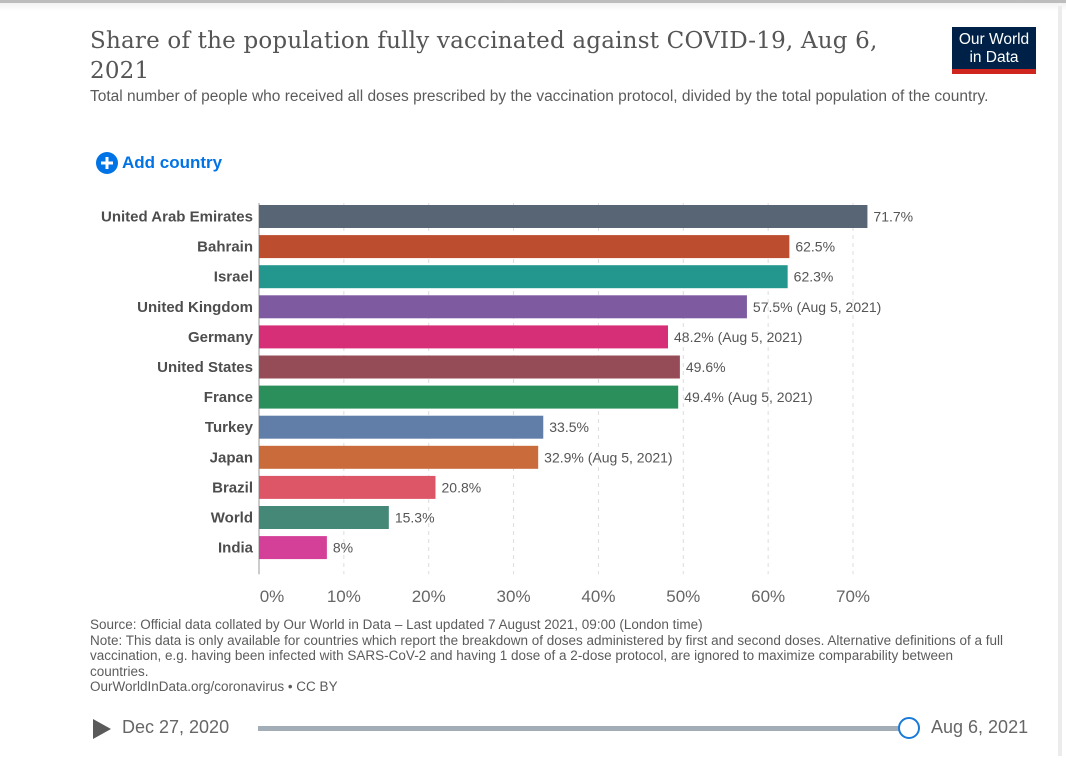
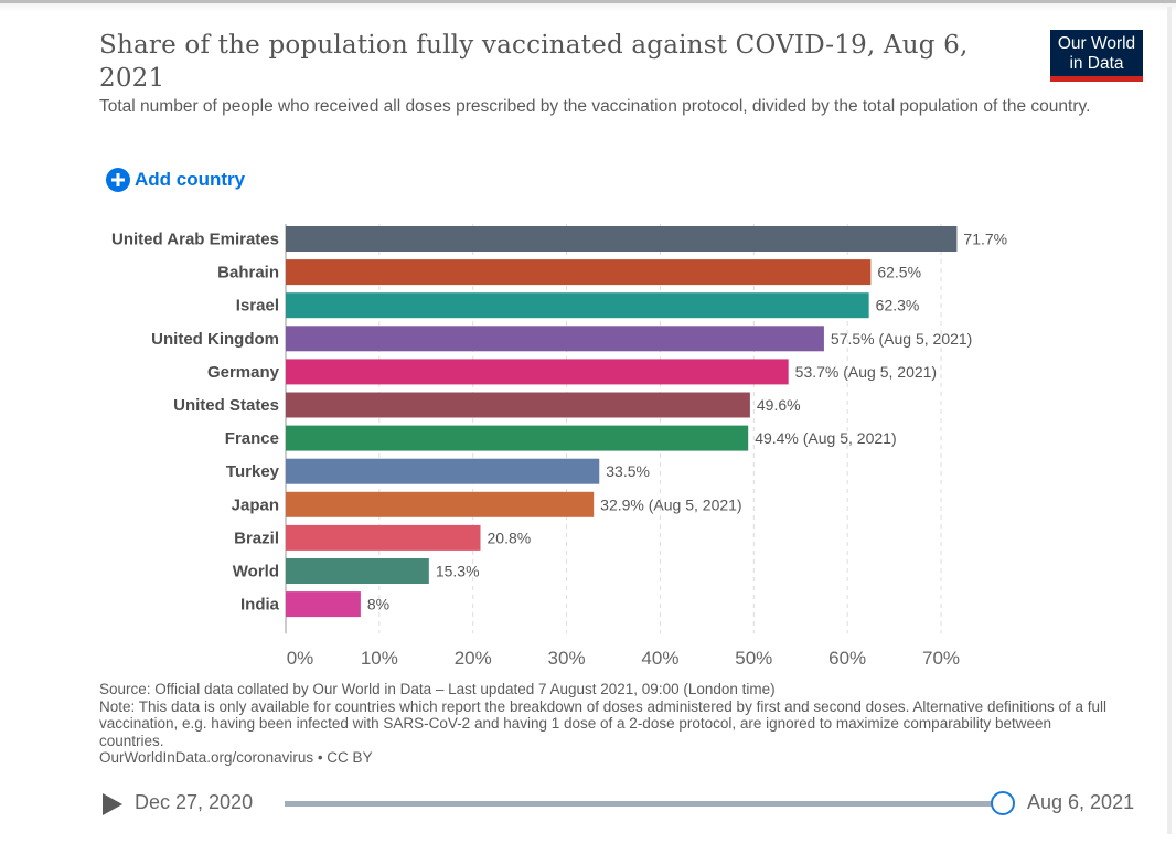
Germany: 48.2% -> 53.7%
